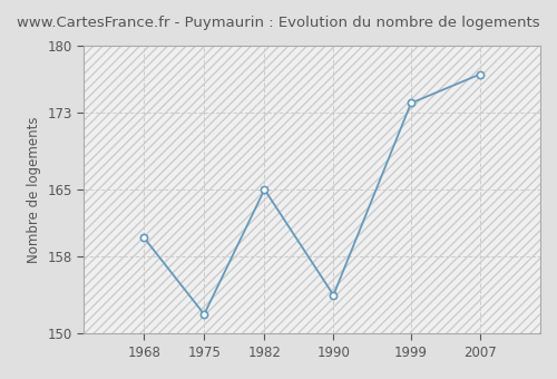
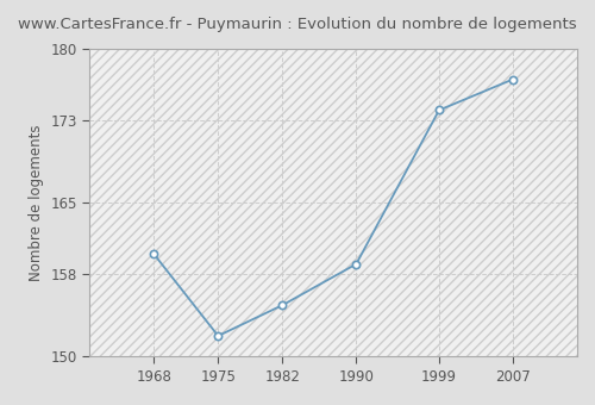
1982: 165 -> 155
1990: 154 -> 159
